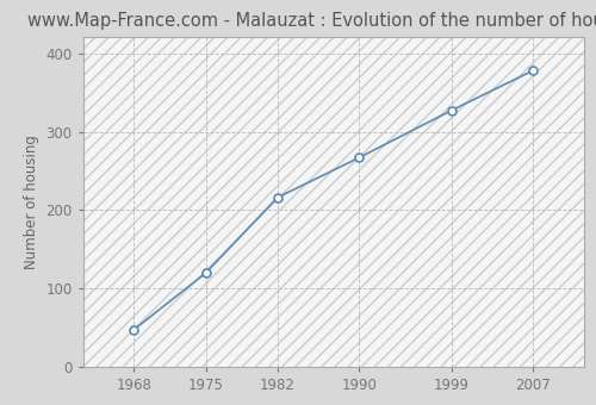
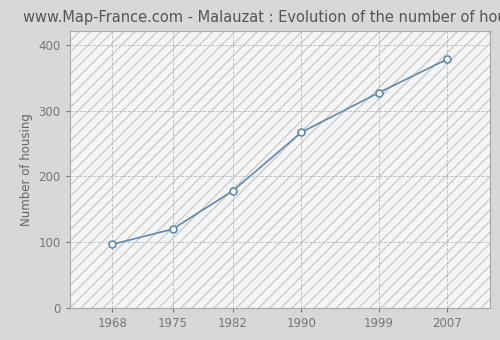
1968: 48 -> 97
1982: 216 -> 178
